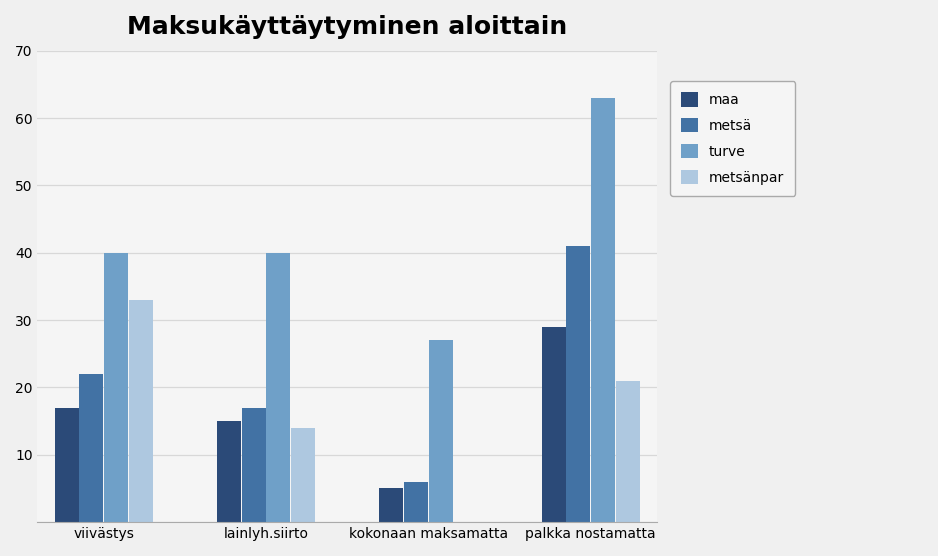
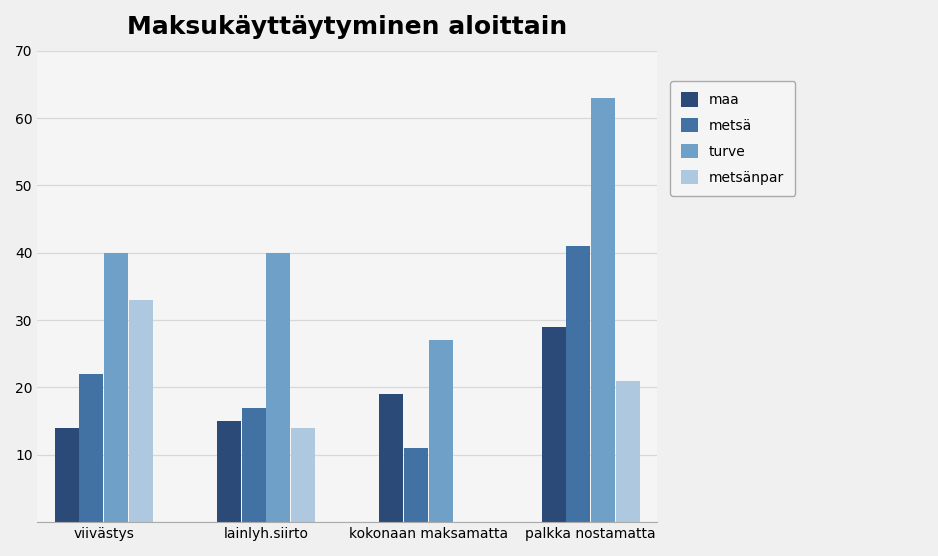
maa/viivästys: 17 -> 14
maa/kokonaan maksamatta: 5 -> 19
metsä/kokonaan maksamatta: 6 -> 11
